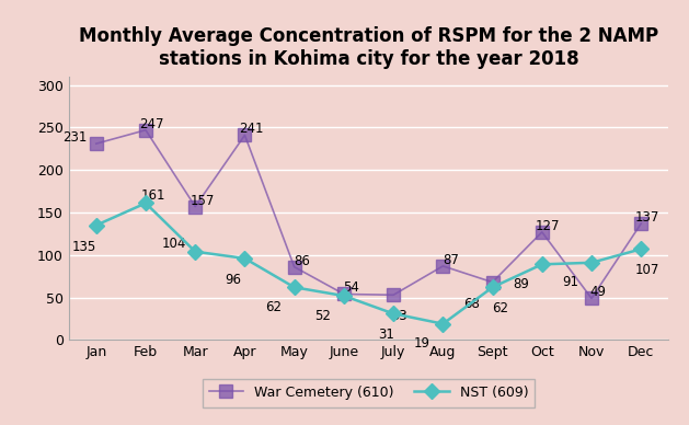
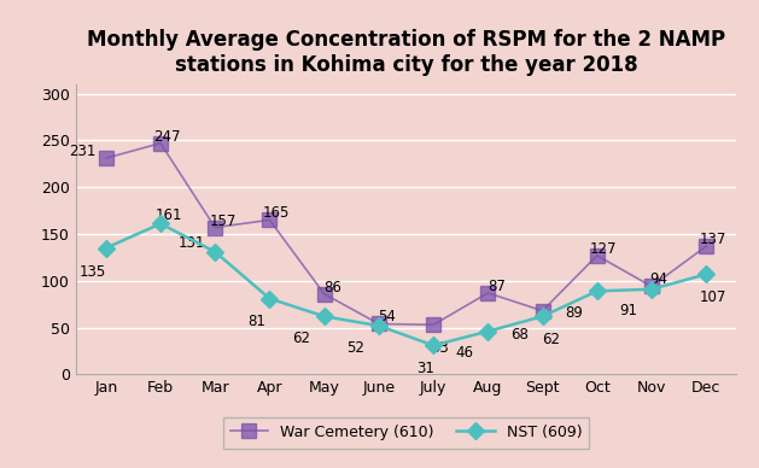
NST (609)/Mar: 104 -> 131
NST (609)/Apr: 96 -> 81
War Cemetery (610)/Apr: 241 -> 165
NST (609)/Aug: 19 -> 46
War Cemetery (610)/Nov: 49 -> 94
